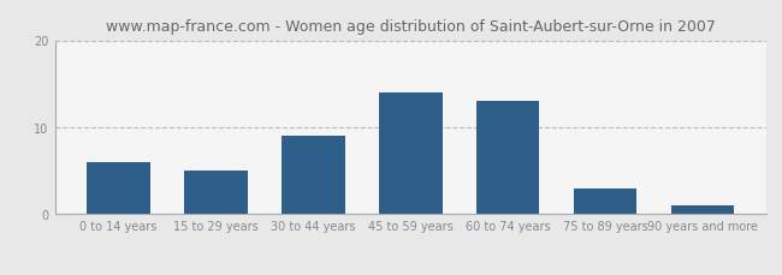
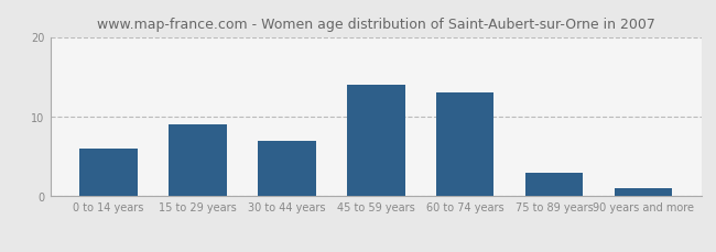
15 to 29 years: 5 -> 9
30 to 44 years: 9 -> 7
